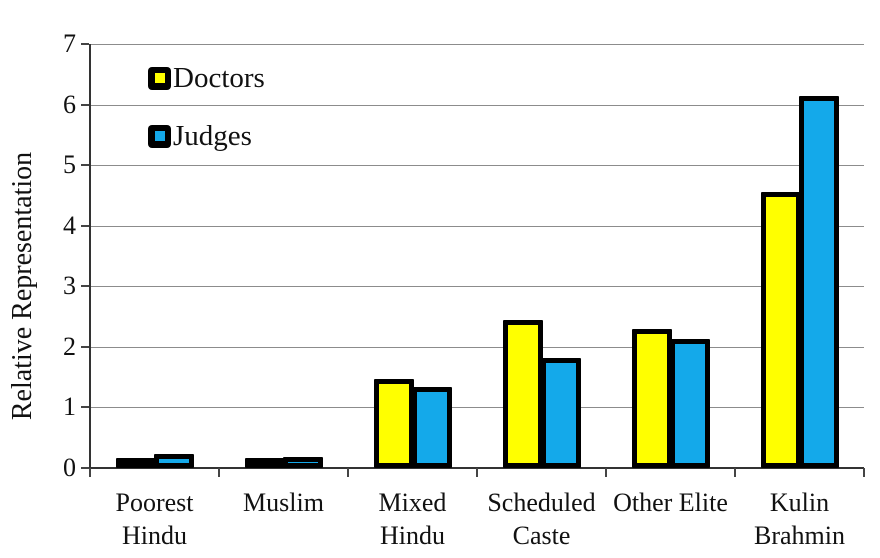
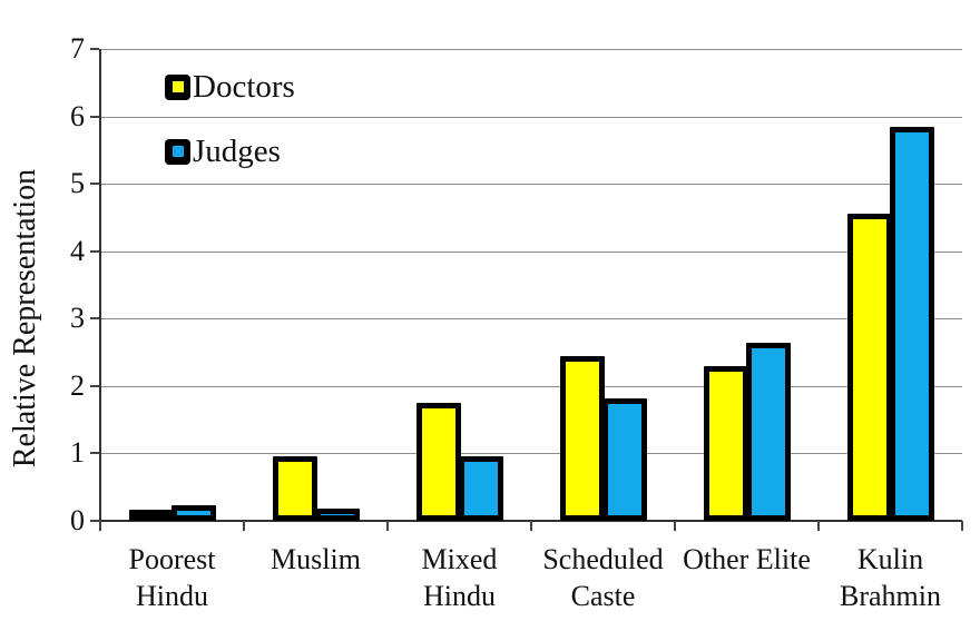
Doctors/Muslim: 0.1 -> 0.9
Doctors/Mixed Hindu: 1.4 -> 1.7
Judges/Mixed Hindu: 1.3 -> 0.9
Judges/Other Elite: 2.1 -> 2.6
Judges/Kulin Brahmin: 6.1 -> 5.8
